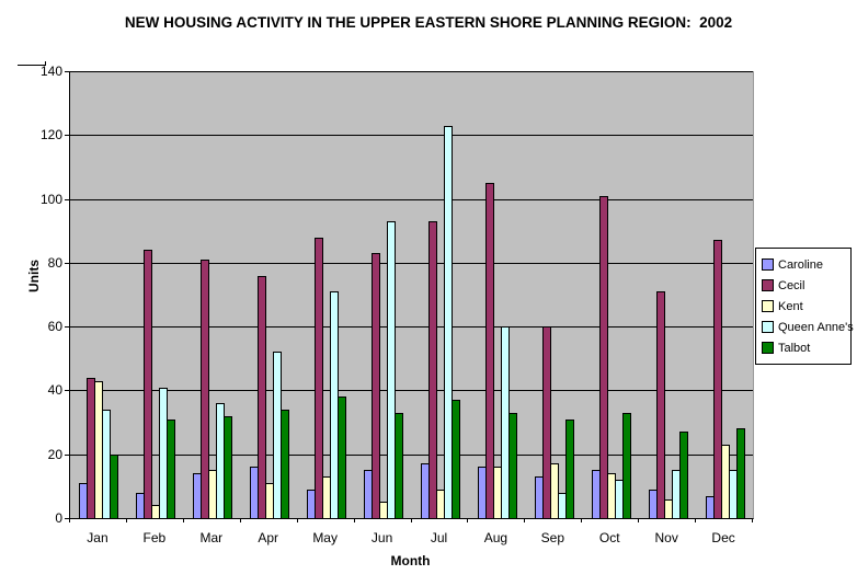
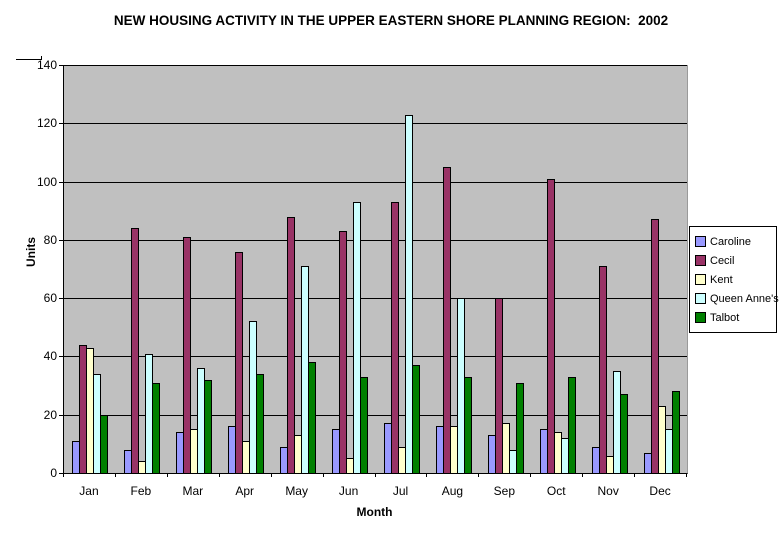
Queen Anne's/Nov: 15 -> 35
